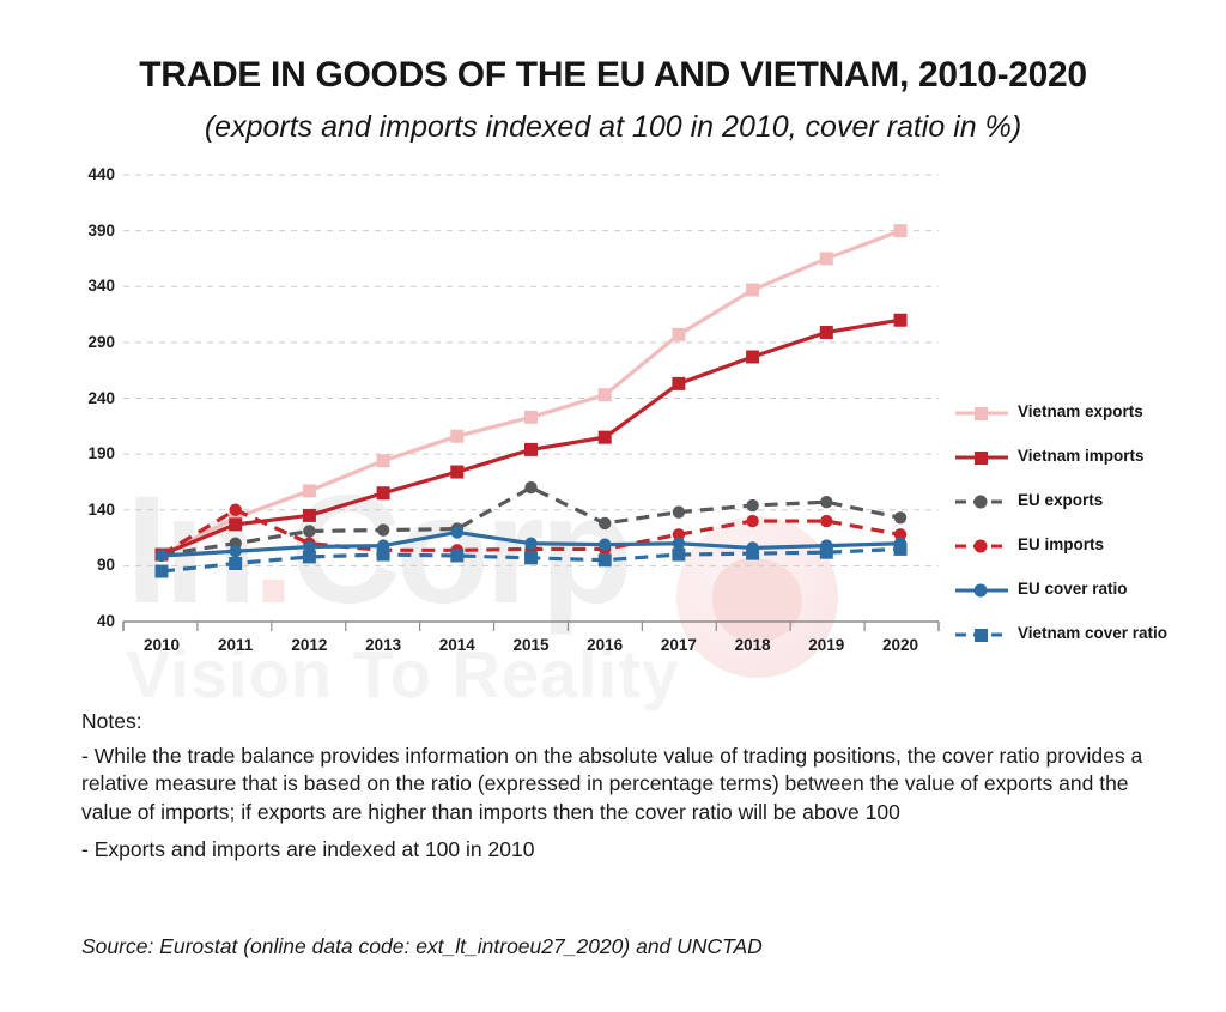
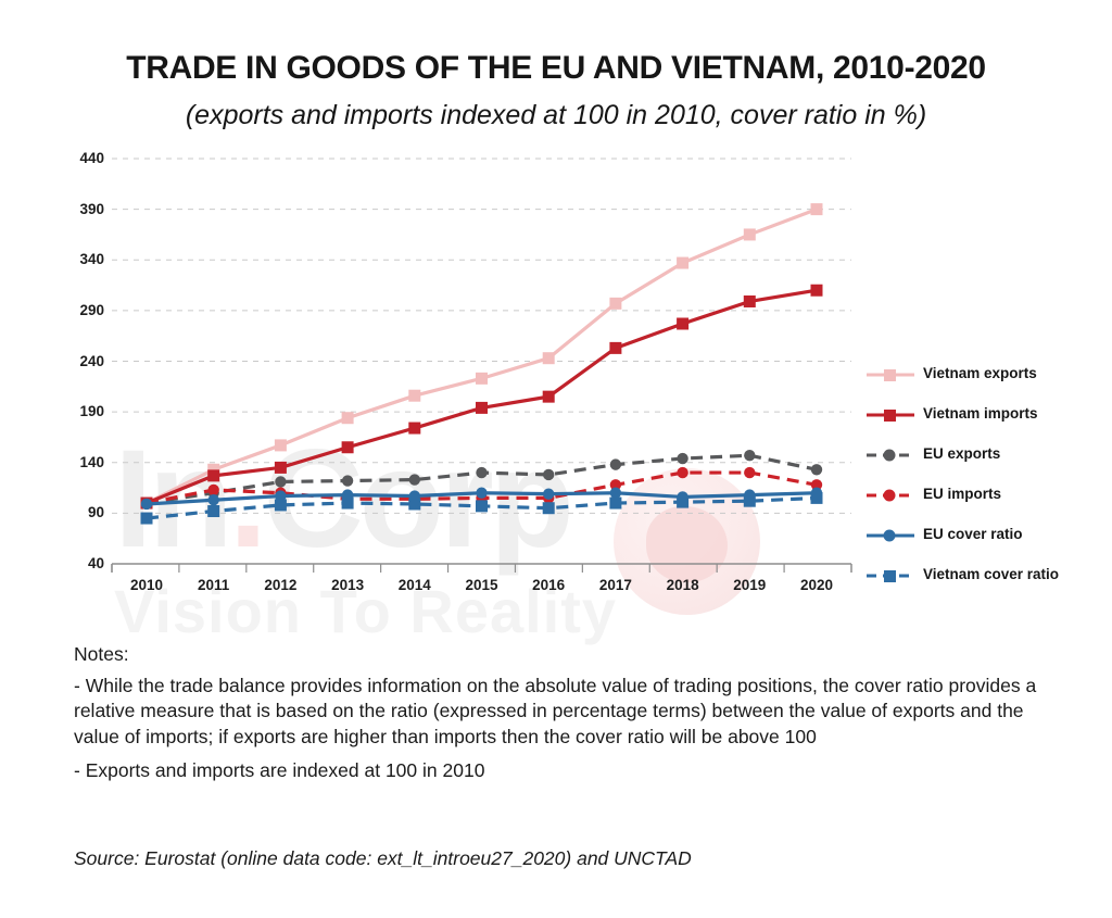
EU imports/2011: 140 -> 110
EU cover ratio/2014: 120 -> 110
EU exports/2015: 160 -> 130
